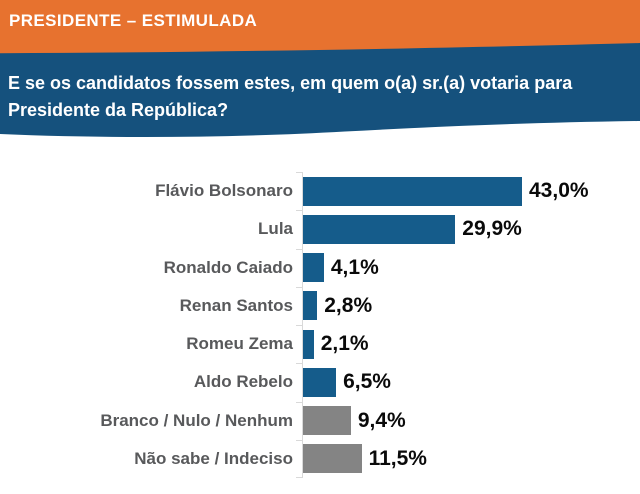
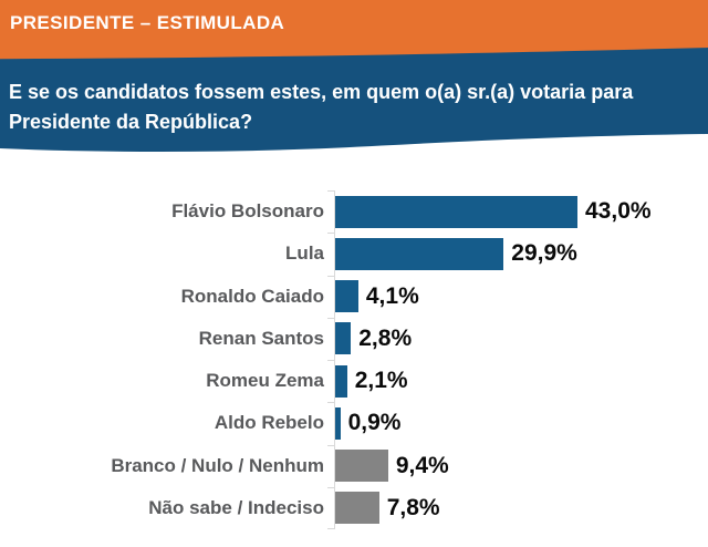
Aldo Rebelo: 6,5% -> 0,9%
Não sabe / Indeciso: 11,5% -> 7,8%
